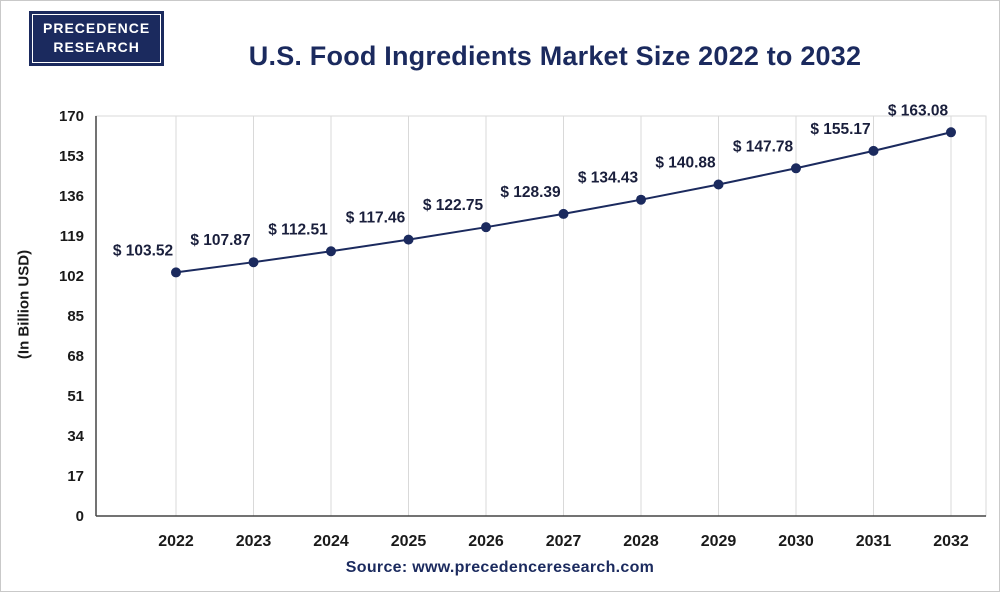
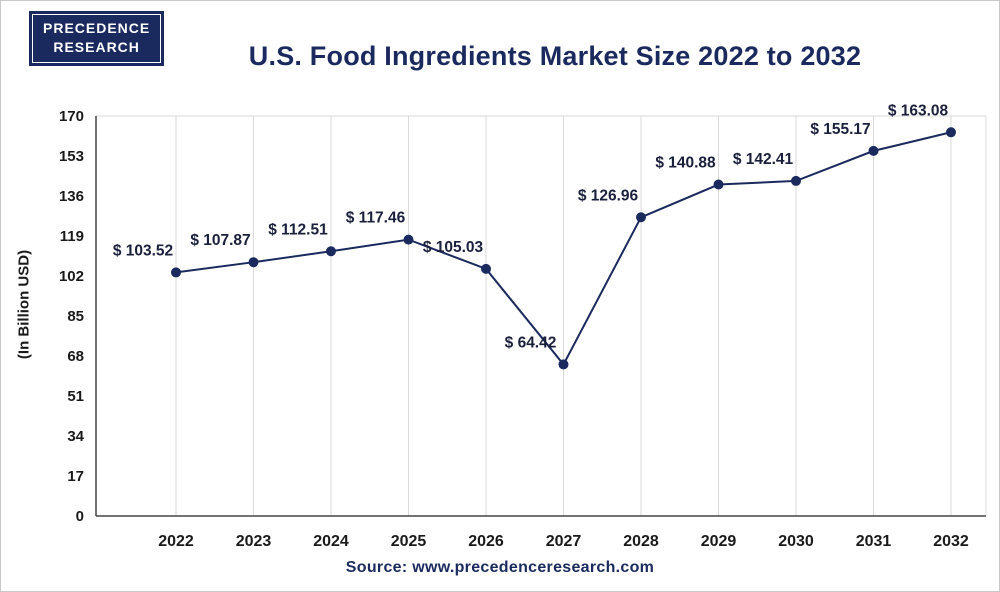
2026: 122.75 -> 105.03
2027: 128.39 -> 64.42
2028: 134.43 -> 126.96
2030: 147.78 -> 142.41
